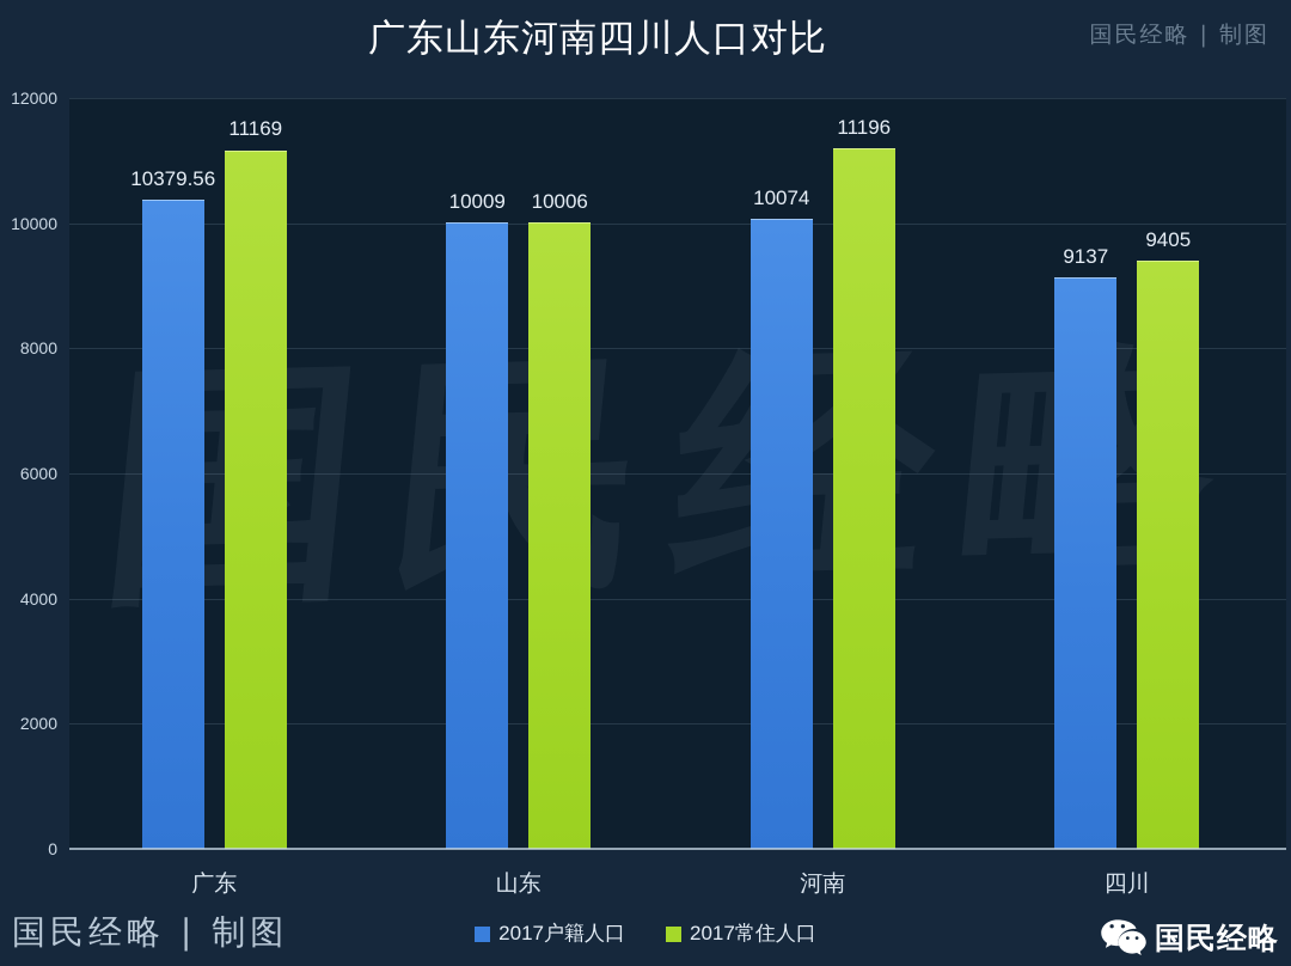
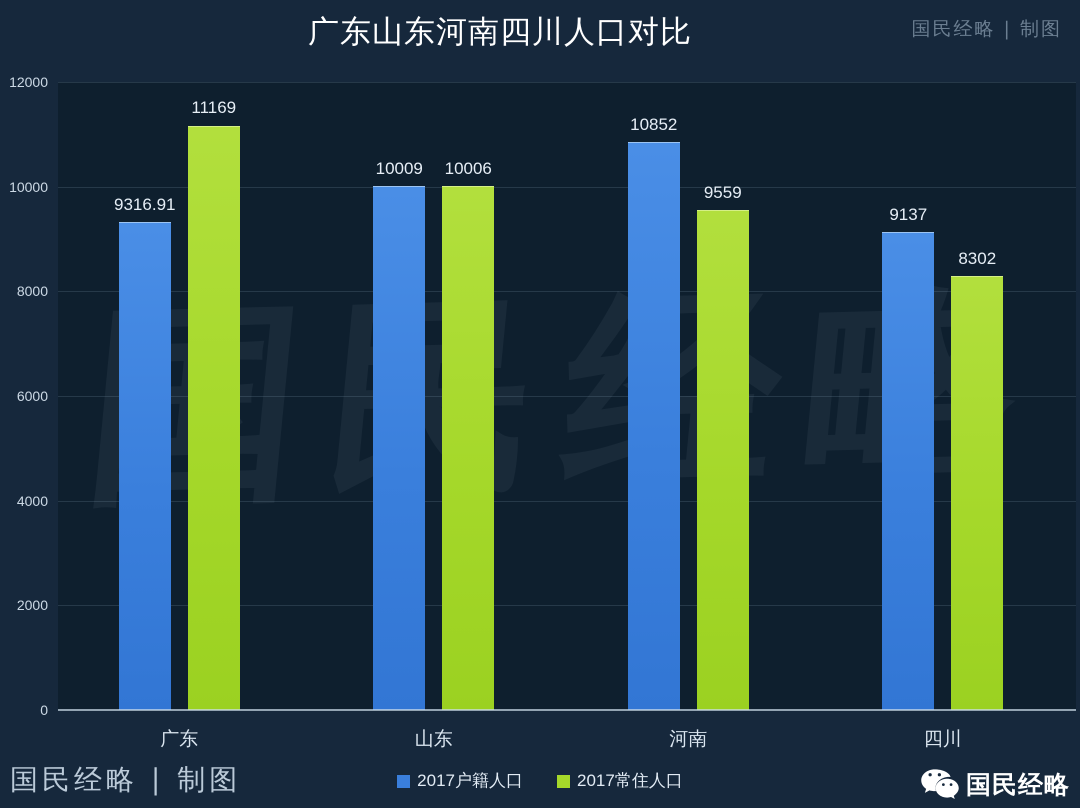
2017户籍人口/广东: 10379.56 -> 9316.91
2017户籍人口/河南: 10074 -> 10852
2017常住人口/河南: 11196 -> 9559
2017常住人口/四川: 9405 -> 8302
